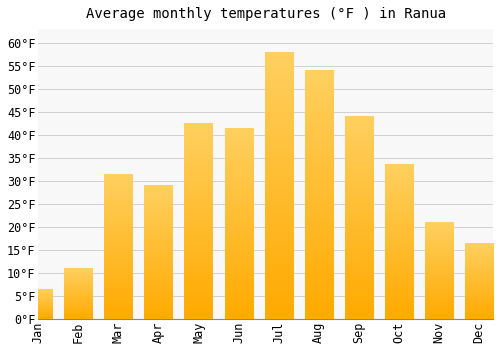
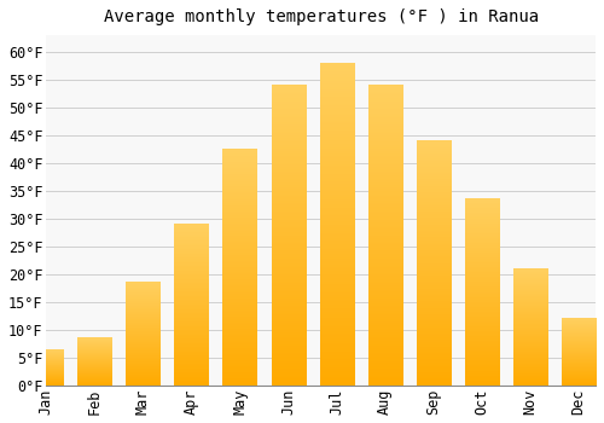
Feb: 11.0°F -> 8.5°F
Mar: 31.5°F -> 18.5°F
Jun: 41.5°F -> 54.0°F
Dec: 16.5°F -> 12.0°F
